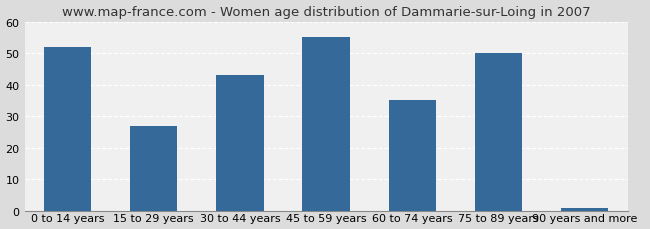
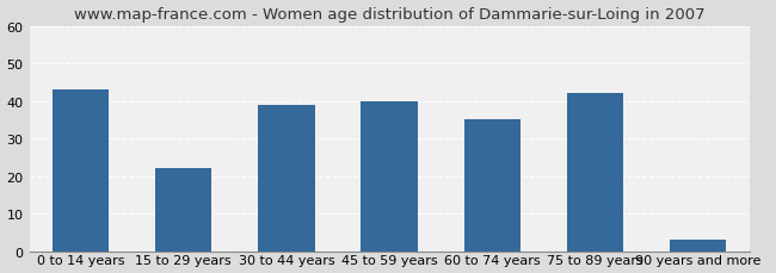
0 to 14 years: 52 -> 43
15 to 29 years: 27 -> 22
30 to 44 years: 43 -> 39
45 to 59 years: 55 -> 40
75 to 89 years: 50 -> 42
90 years and more: 1 -> 3
